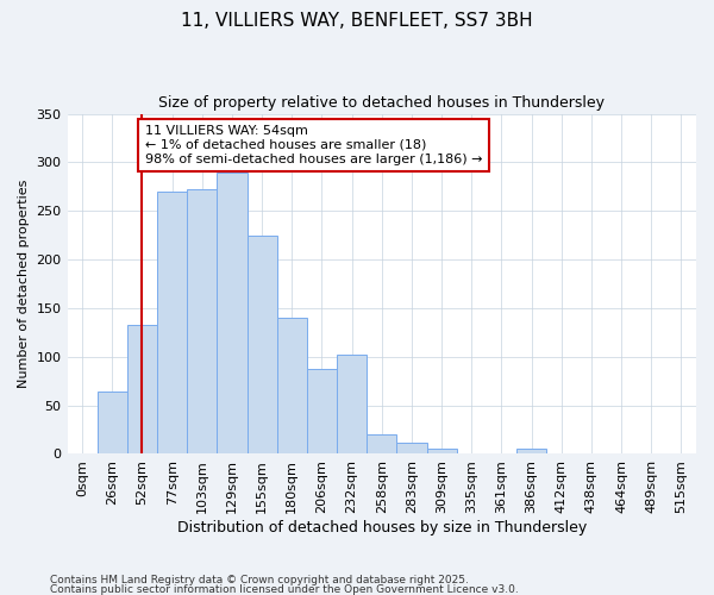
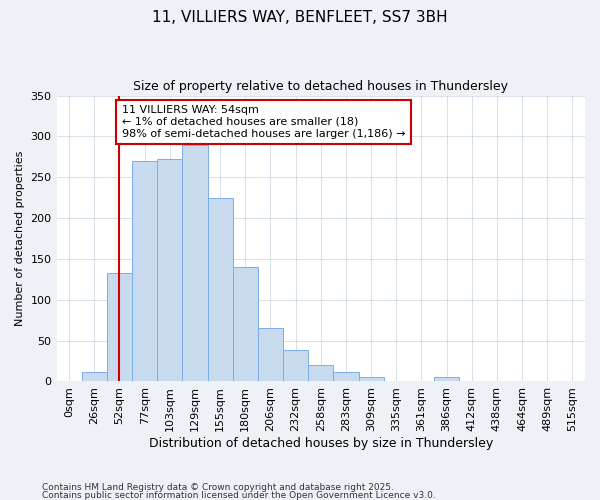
26sqm: 64 -> 12
206sqm: 88 -> 65
232sqm: 102 -> 38
